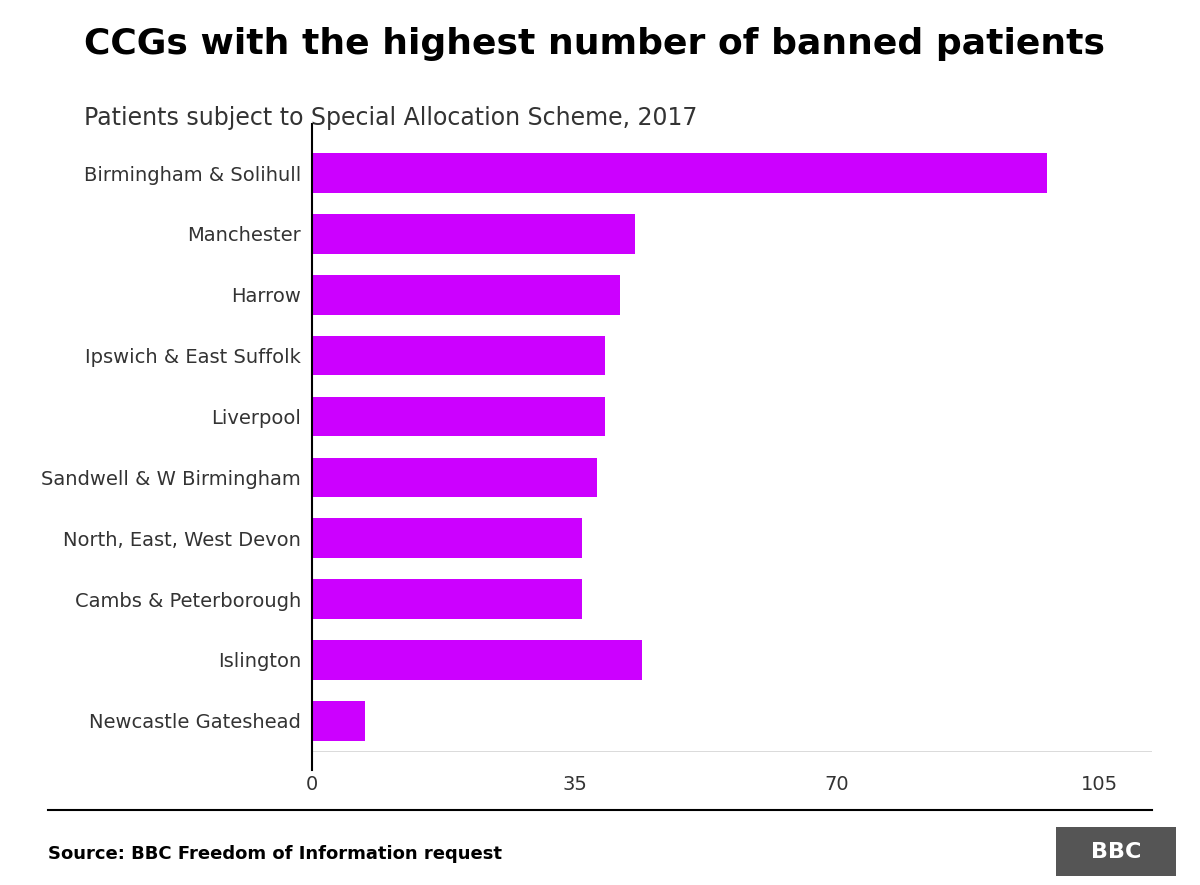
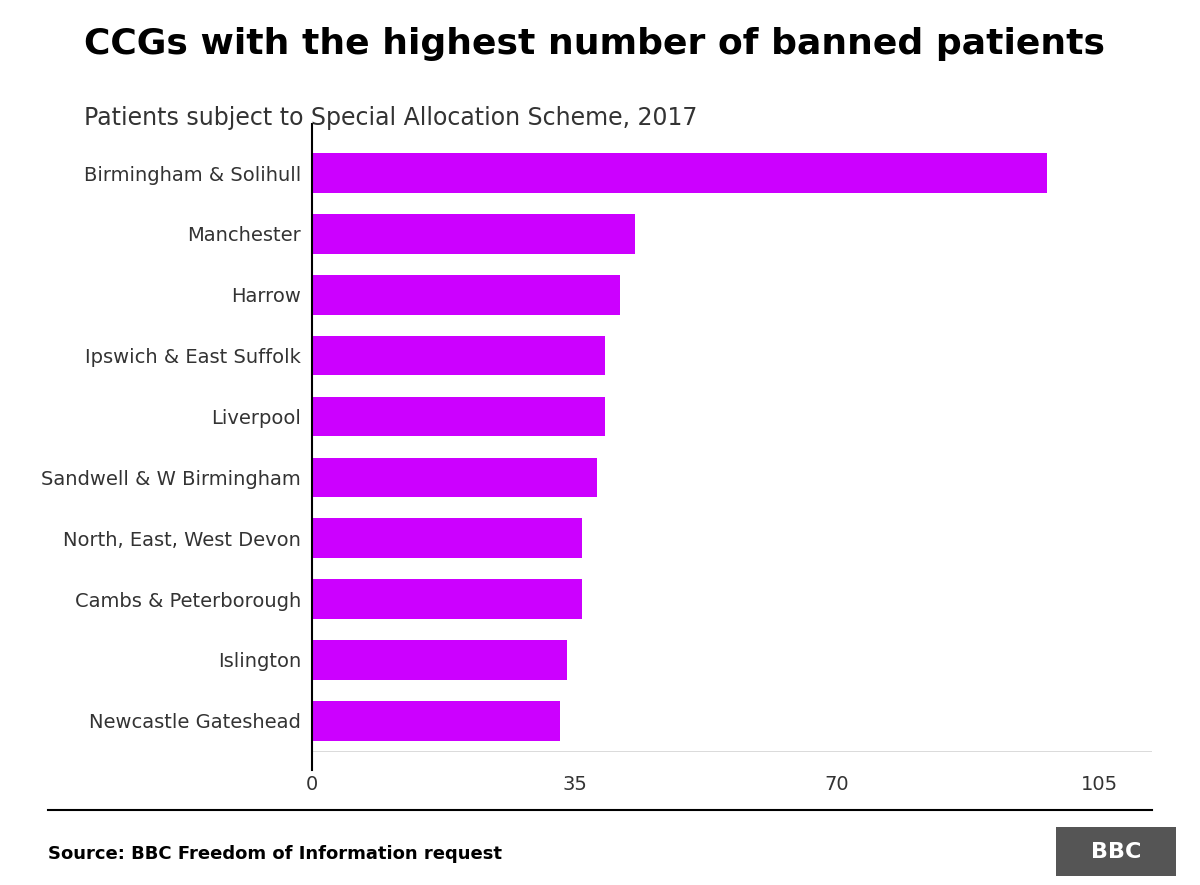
Islington: 44 -> 34
Newcastle Gateshead: 7 -> 33
